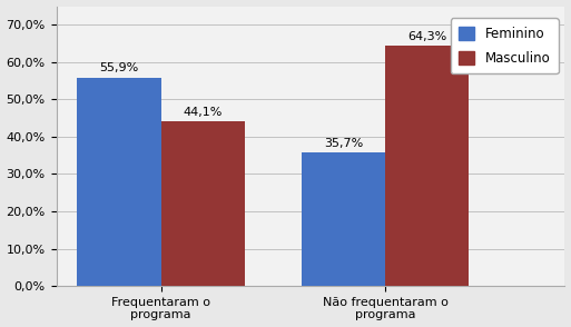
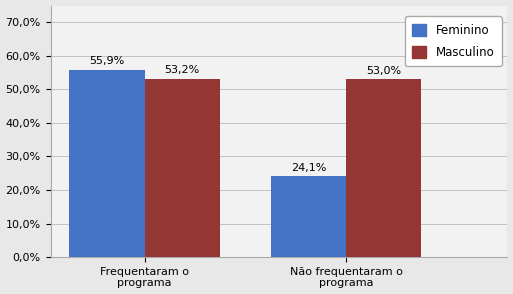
Masculino/Frequentaram o programa: 44,1% -> 53,2%
Feminino/Não frequentaram o programa: 35,7% -> 24,1%
Masculino/Não frequentaram o programa: 64,3% -> 53,0%
